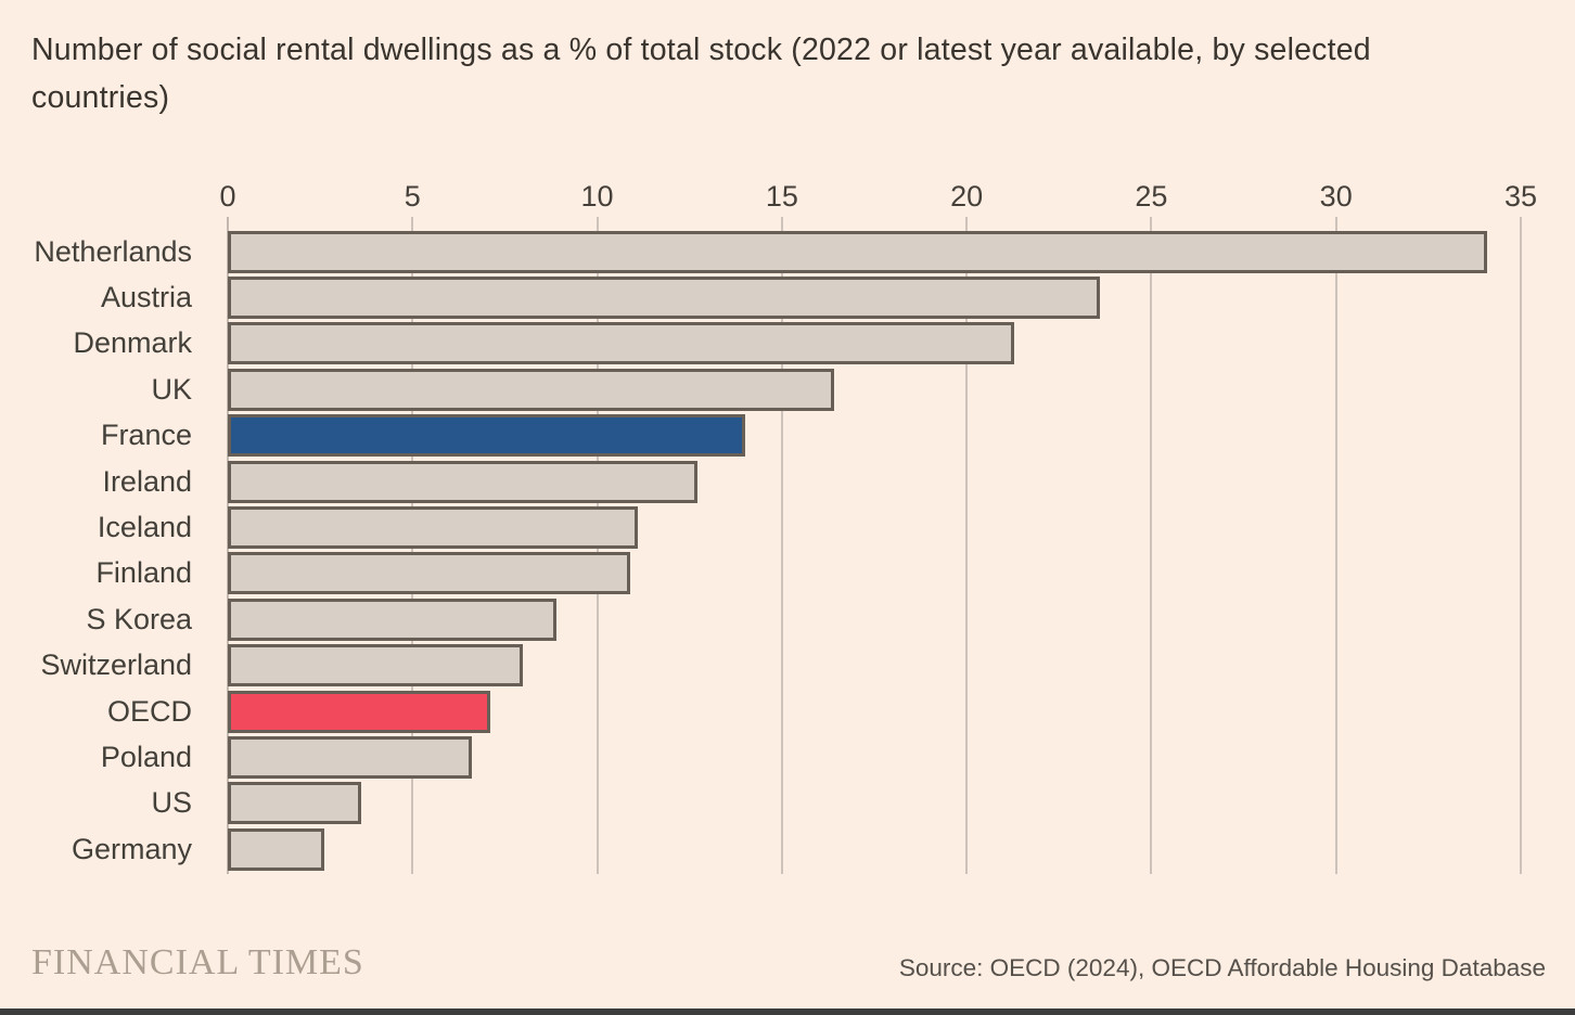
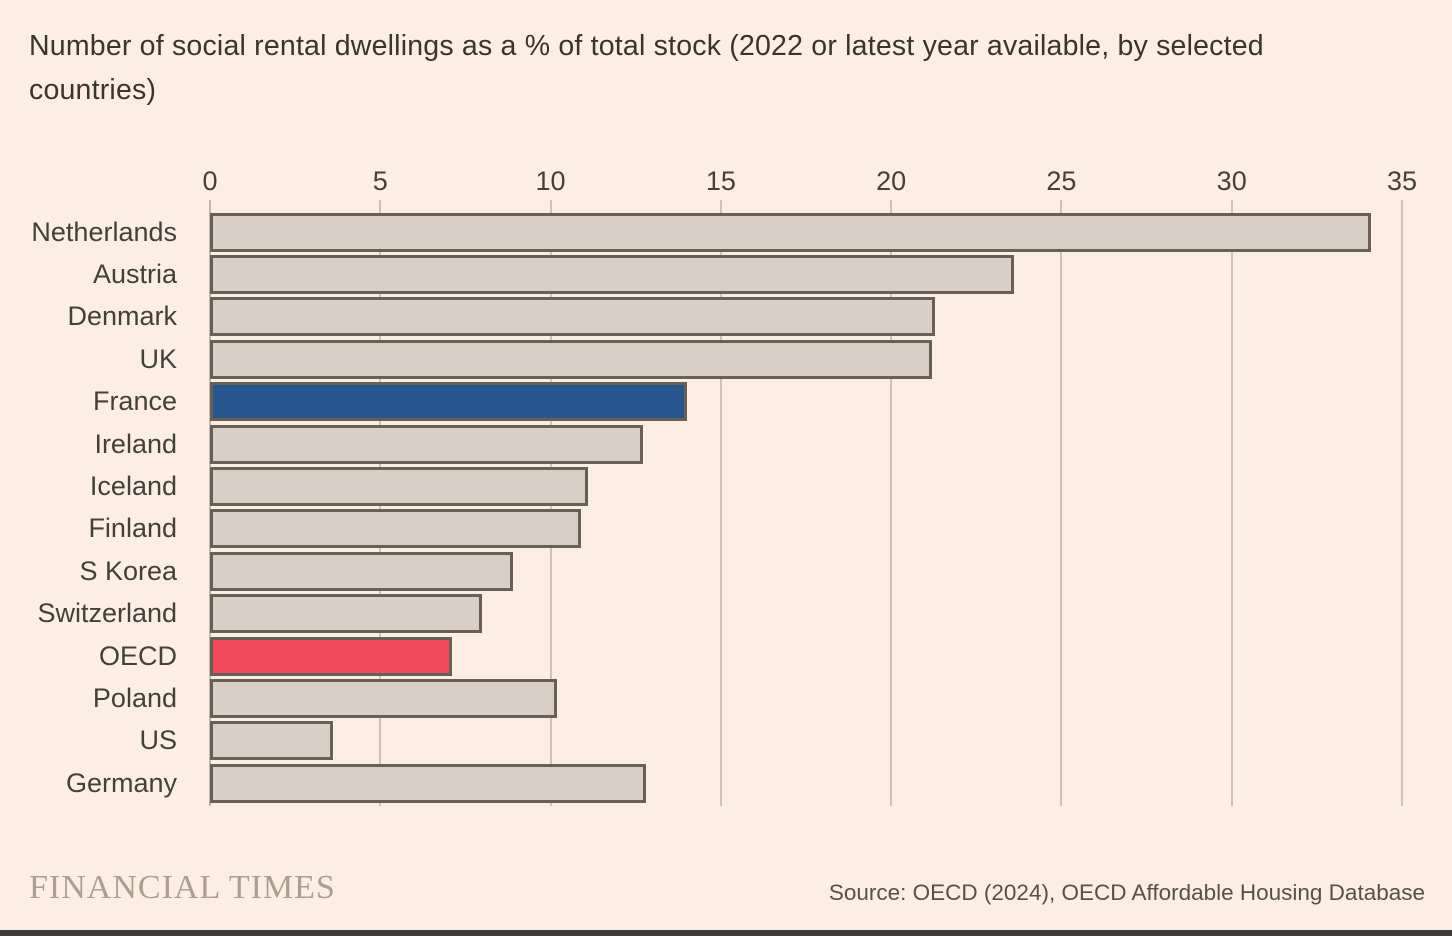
UK: 16.4 -> 21.2
Poland: 6.6 -> 10.2
Germany: 2.6 -> 12.8
